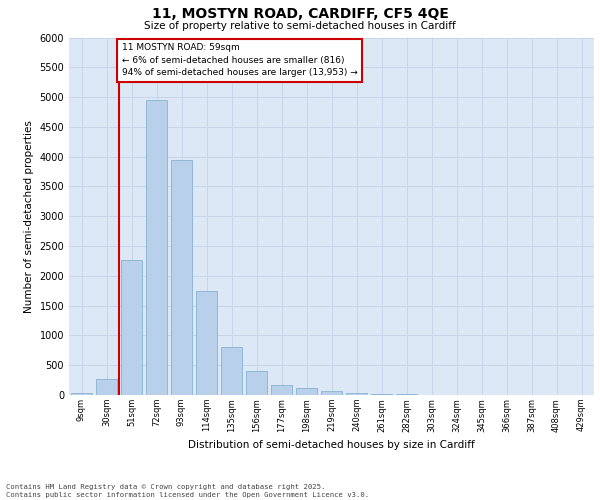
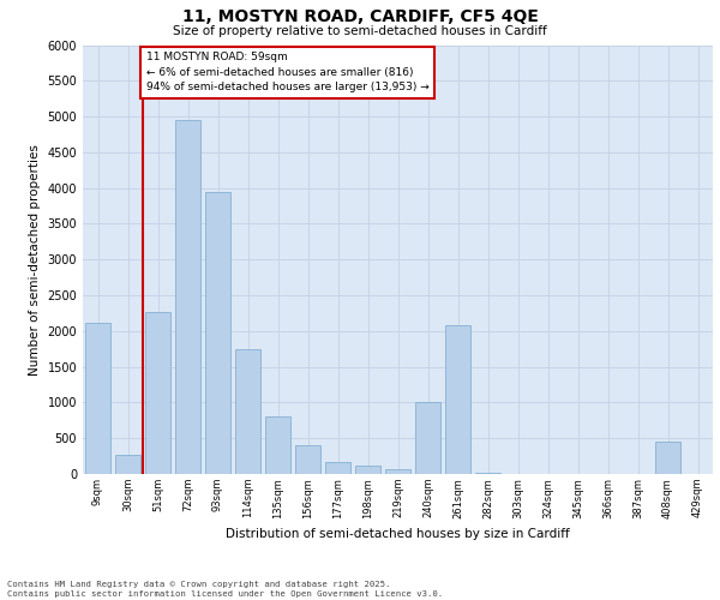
9sqm: 30 -> 2120
240sqm: 40 -> 1000
261sqm: 20 -> 2080
408sqm: 0 -> 460
